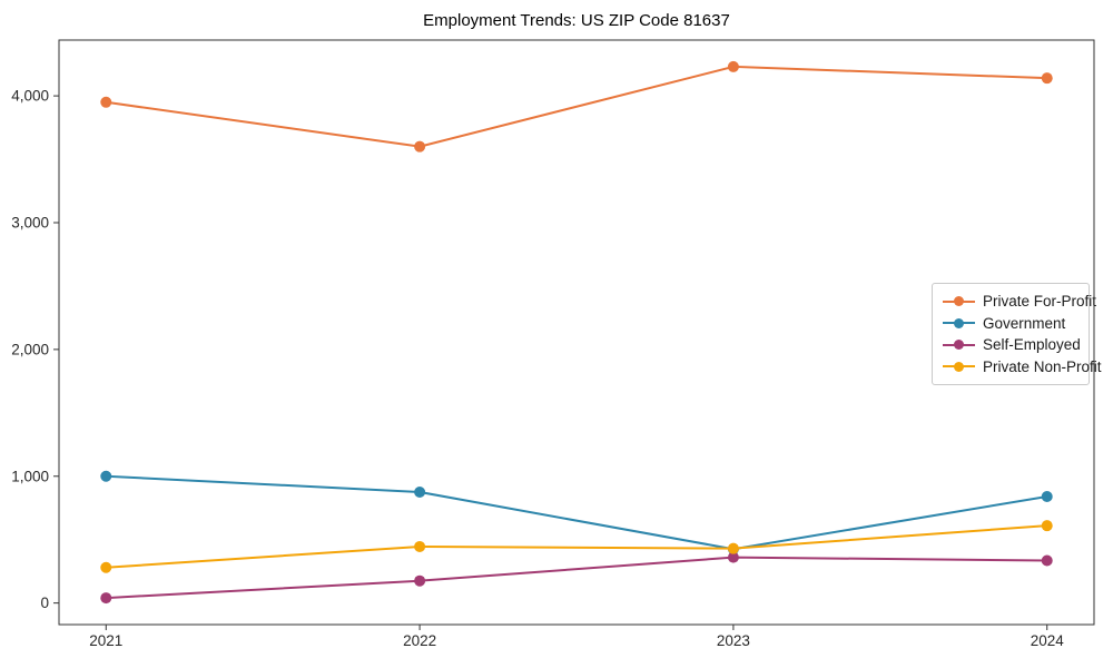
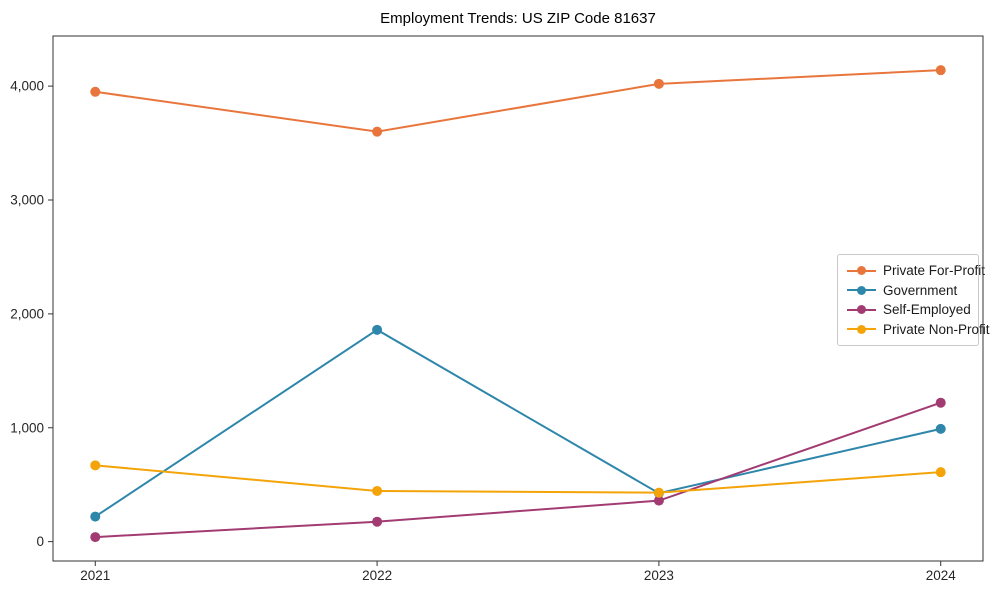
Government/2021: 1000 -> 220
Private Non-Profit/2021: 280 -> 670
Government/2022: 880 -> 1860
Private For-Profit/2023: 4230 -> 4020
Government/2024: 840 -> 990
Self-Employed/2024: 340 -> 1220
